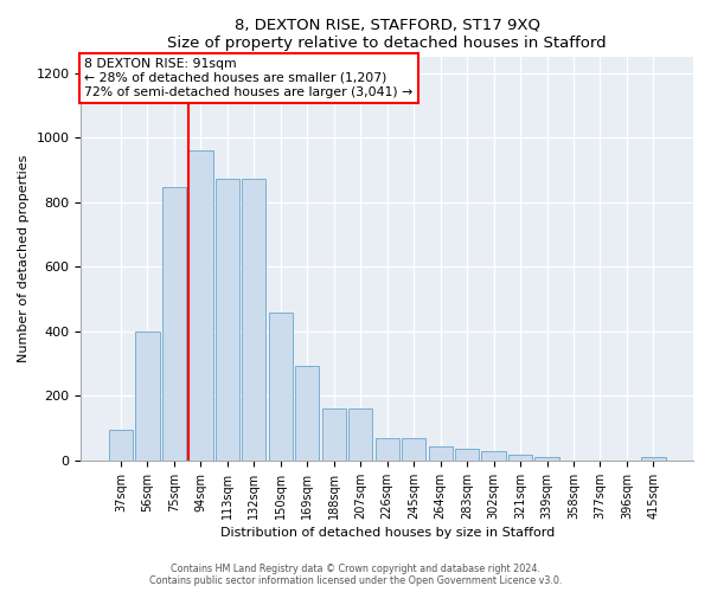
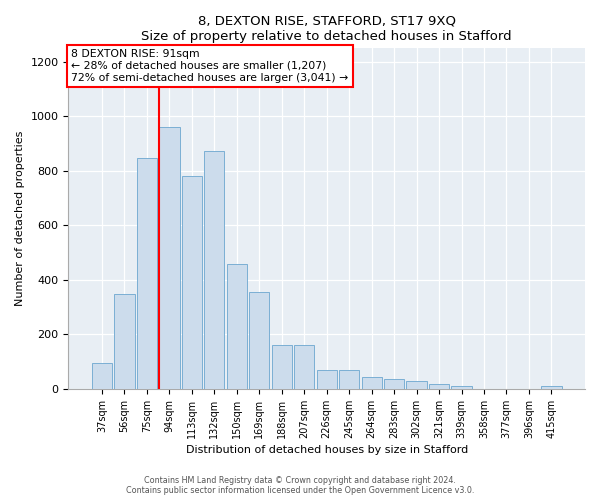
56sqm: 400 -> 350
113sqm: 875 -> 780
169sqm: 295 -> 355
